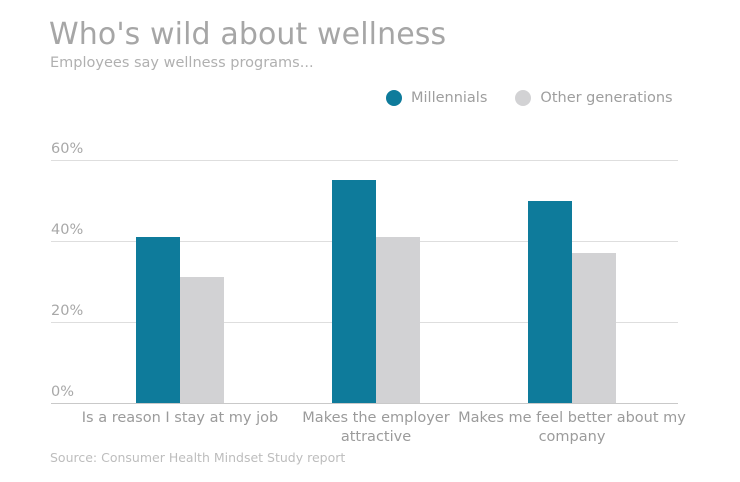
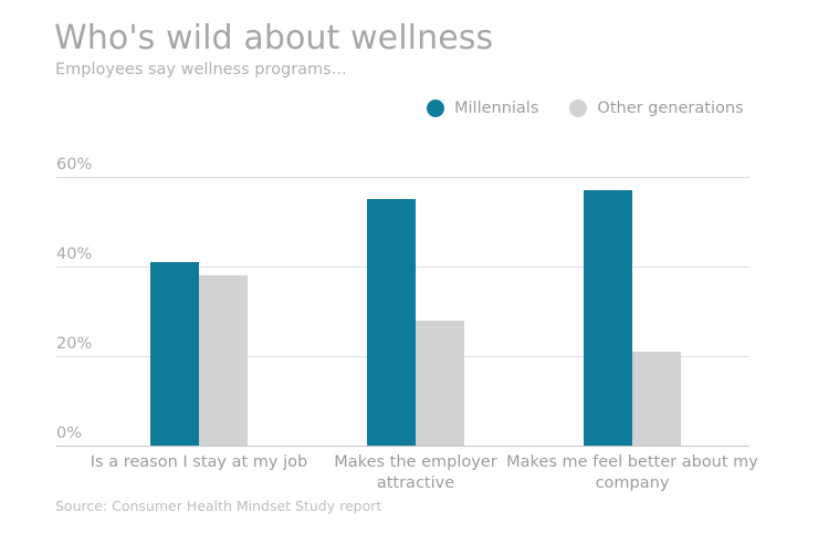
Other generations/Is a reason I stay at my job: 31% -> 38%
Other generations/Makes the employer attractive: 41% -> 28%
Millennials/Makes me feel better about my company: 50% -> 57%
Other generations/Makes me feel better about my company: 37% -> 21%
